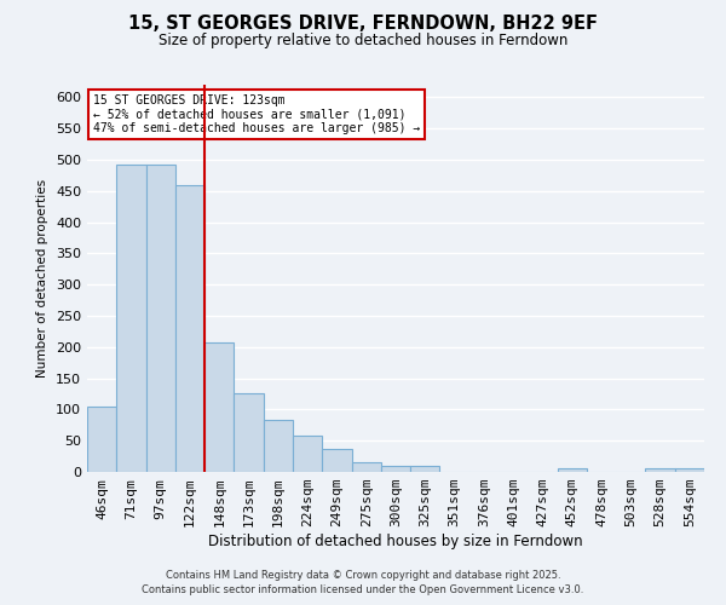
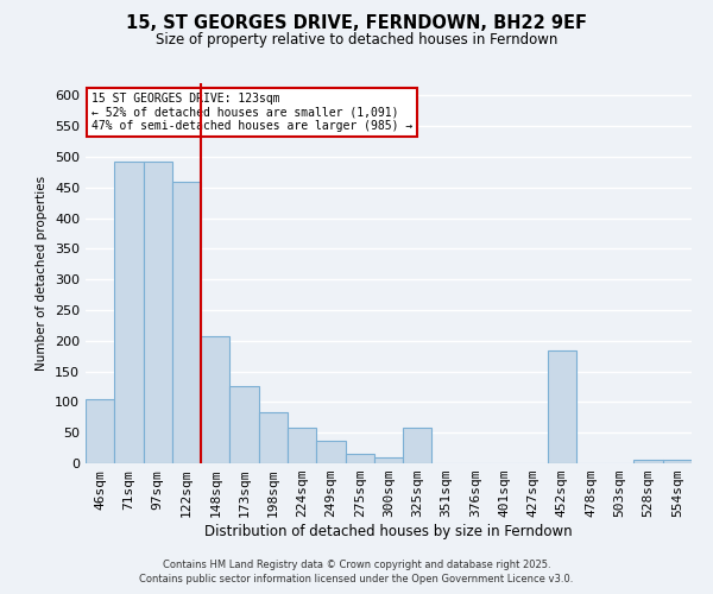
325sqm: 10 -> 58
452sqm: 5 -> 184
